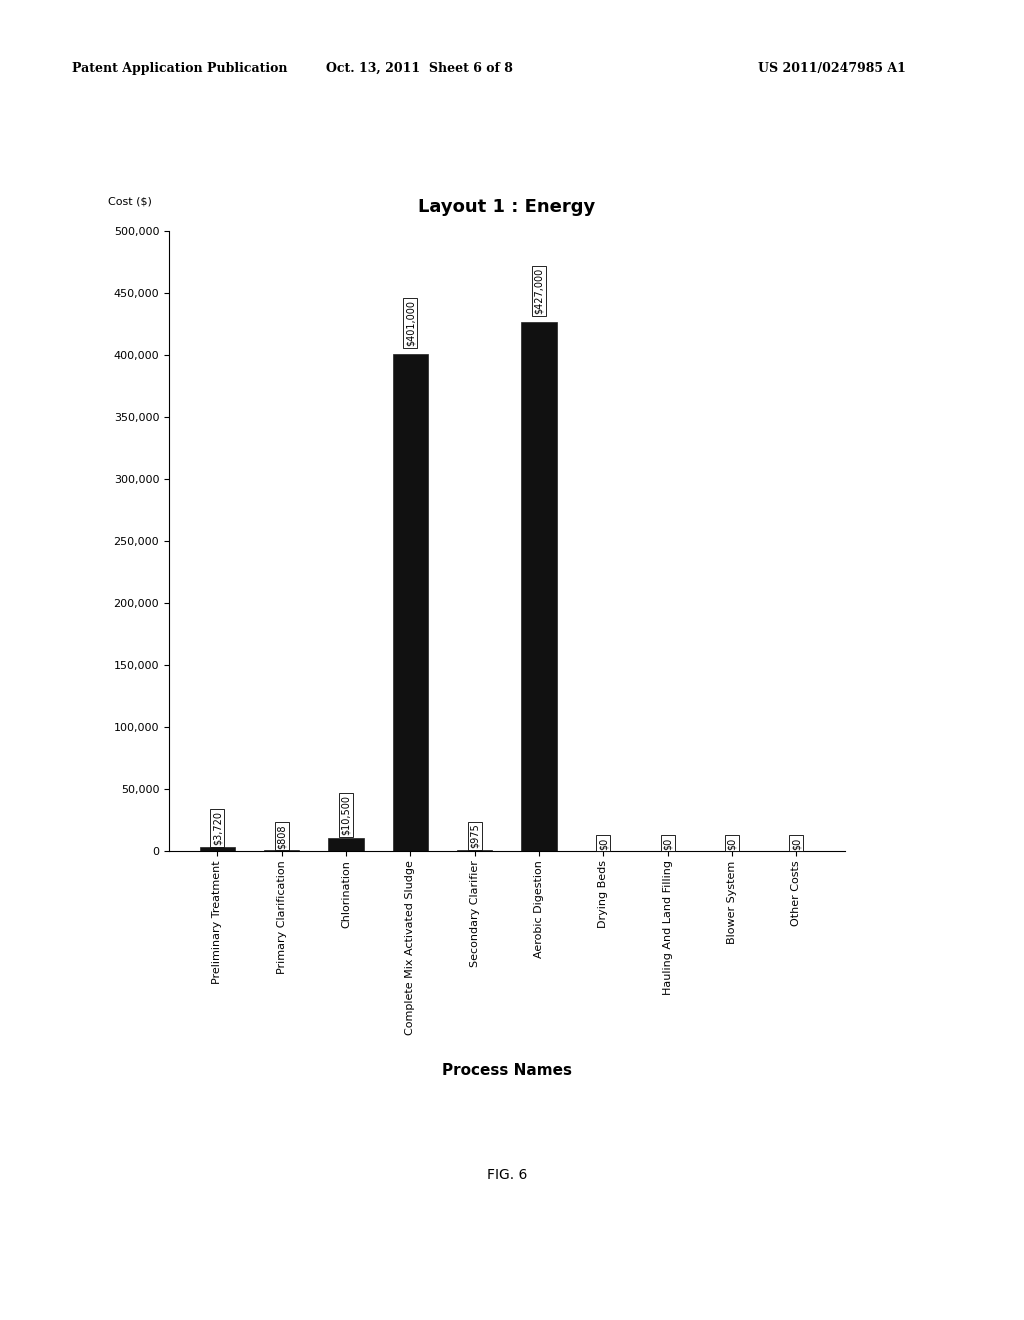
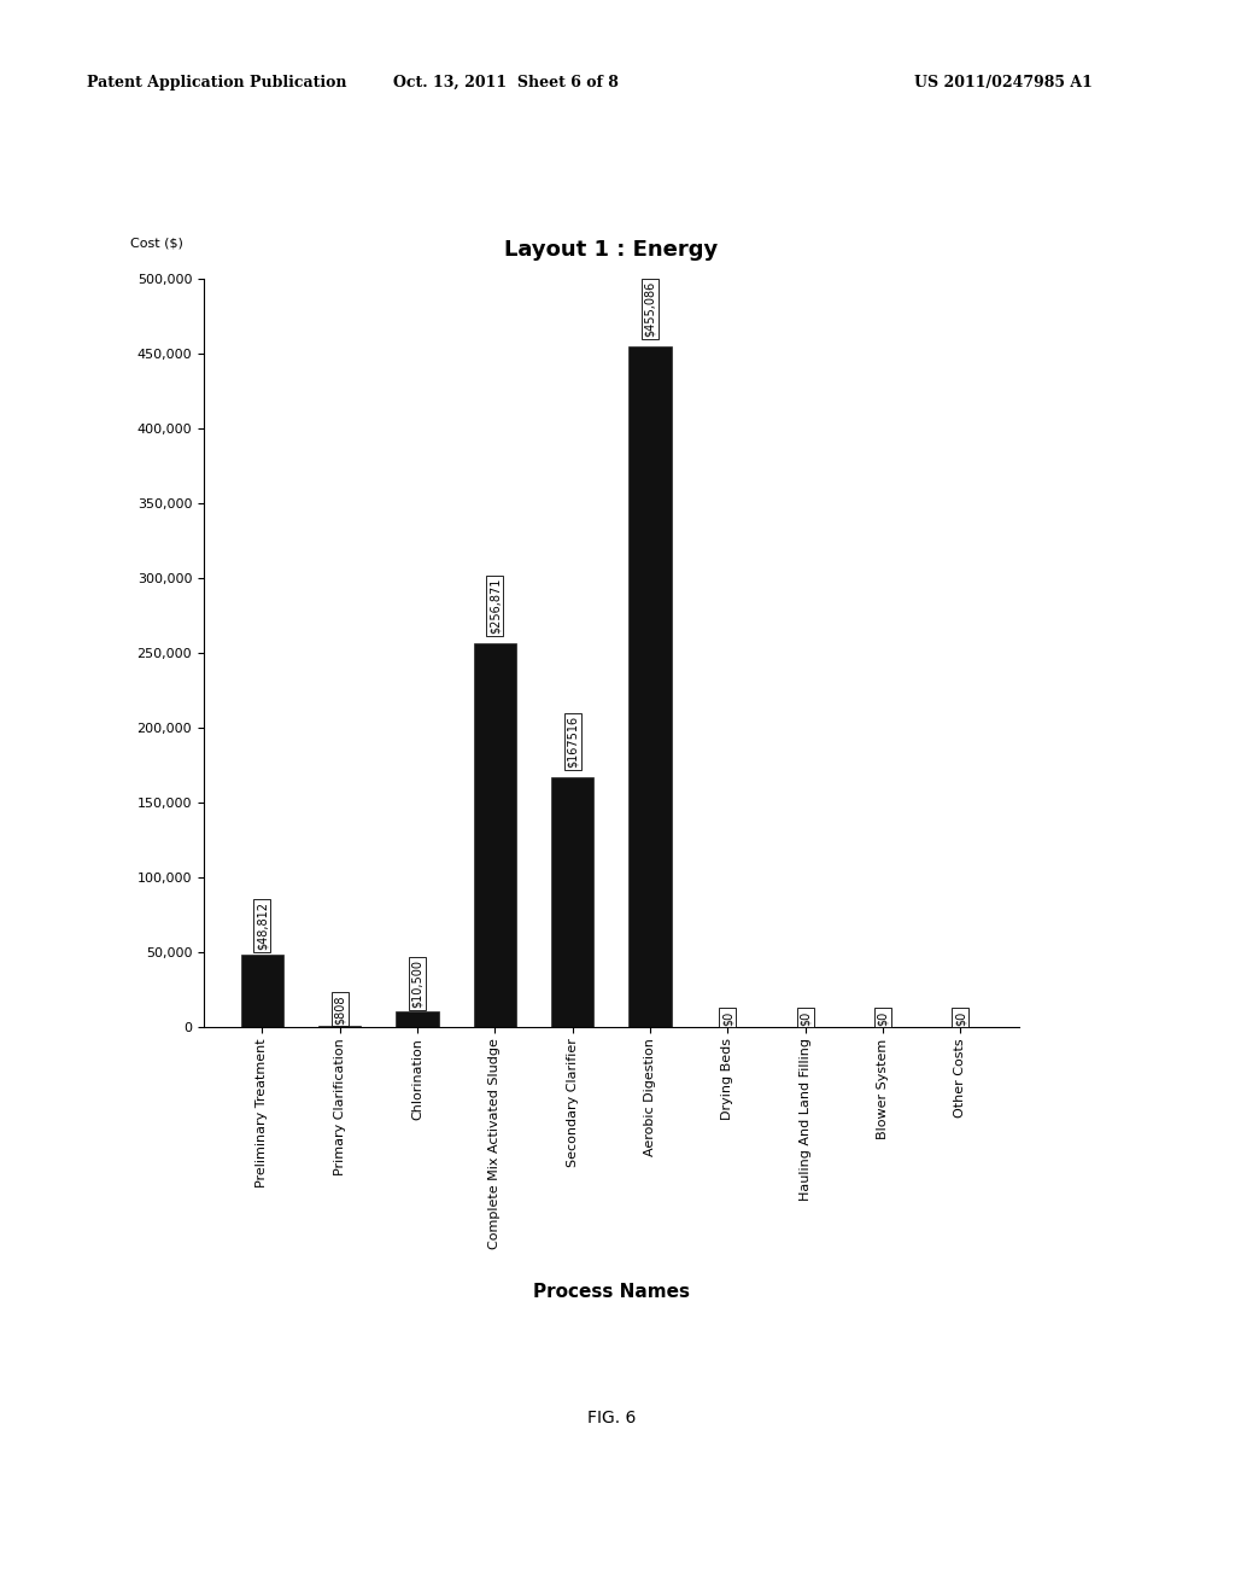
Preliminary Treatment: $3,720 -> $48,812
Complete Mix Activated Sludge: $401,000 -> $256,871
Secondary Clarifier: $975 -> $167516
Aerobic Digestion: $427,000 -> $455,086
